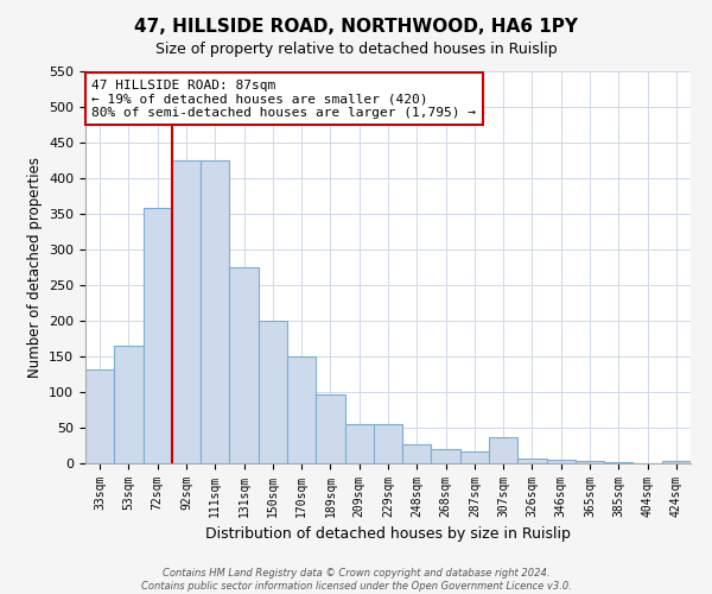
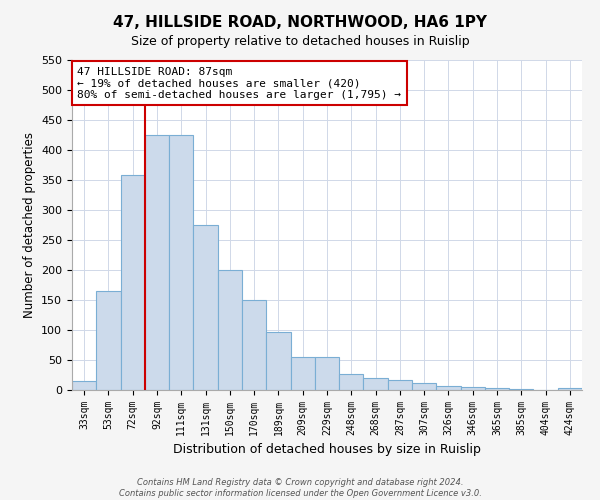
33sqm: 132 -> 15
307sqm: 36 -> 12
